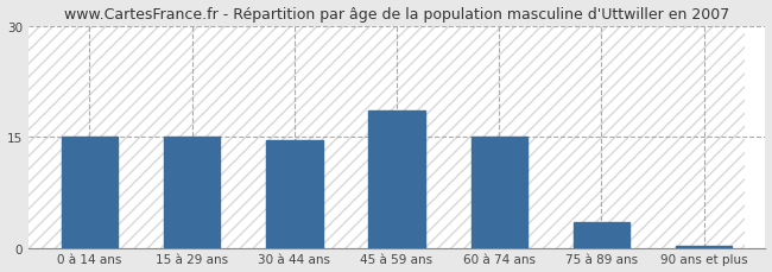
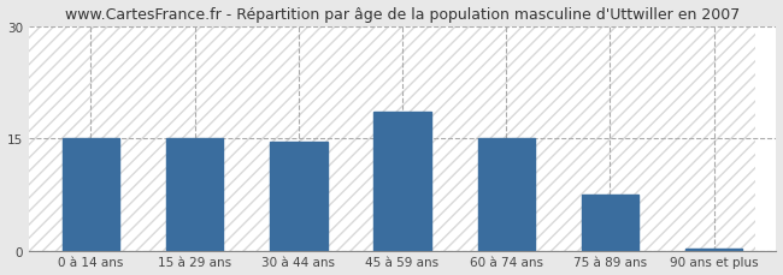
75 à 89 ans: 3.5 -> 7.4
